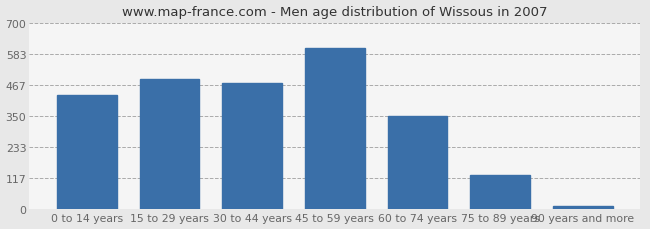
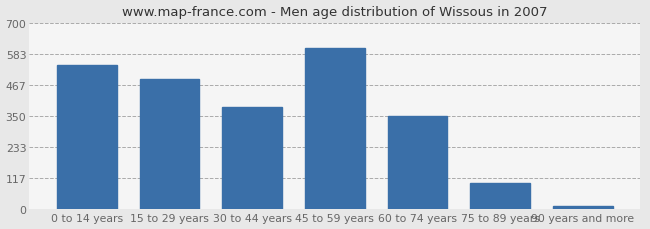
0 to 14 years: 430 -> 540
30 to 44 years: 475 -> 385
75 to 89 years: 130 -> 100
